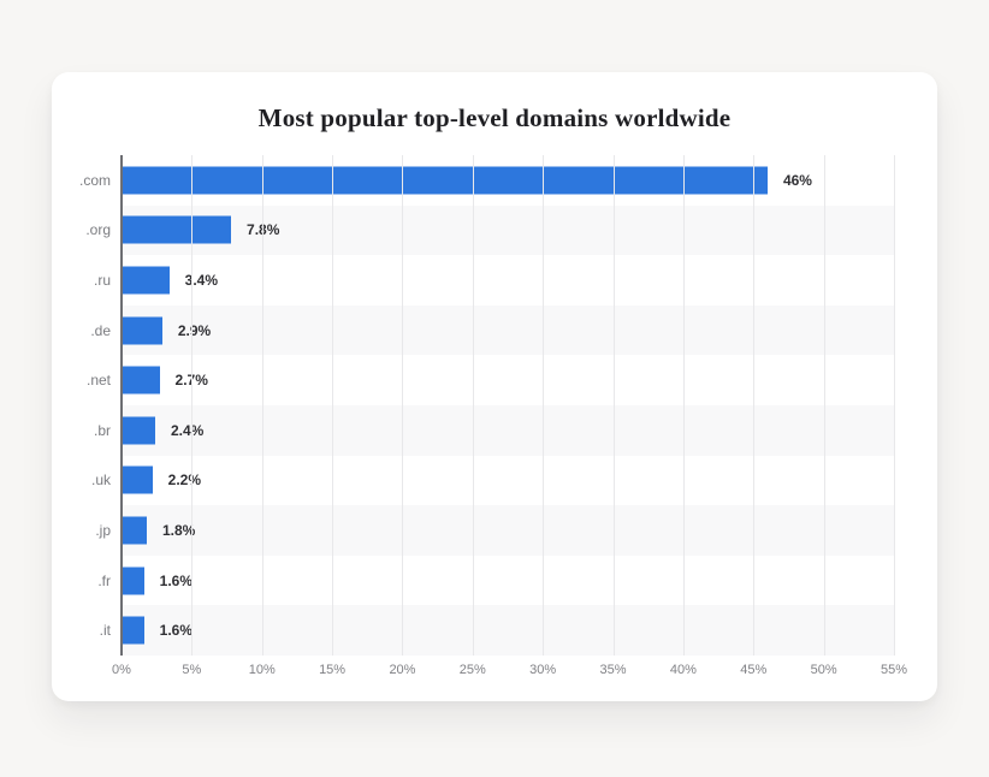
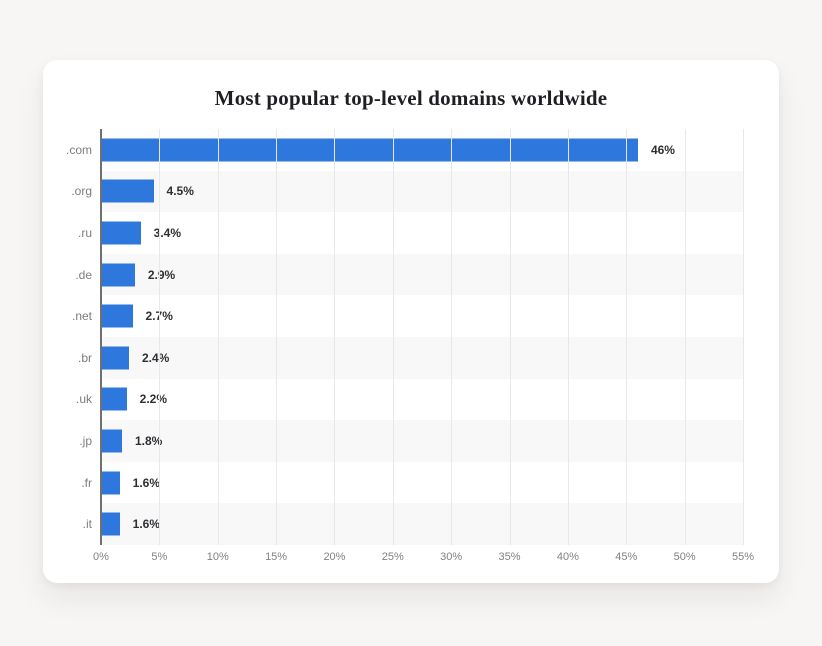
.org: 7.8% -> 4.5%
